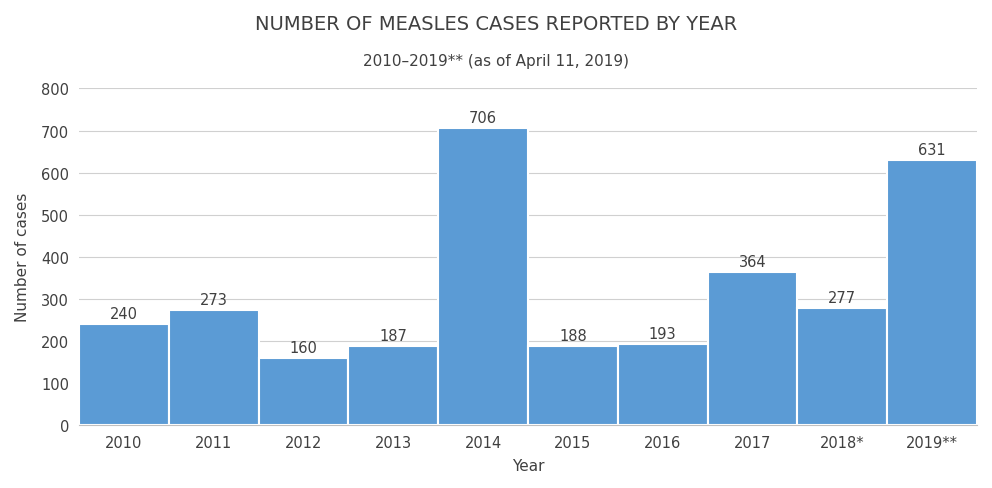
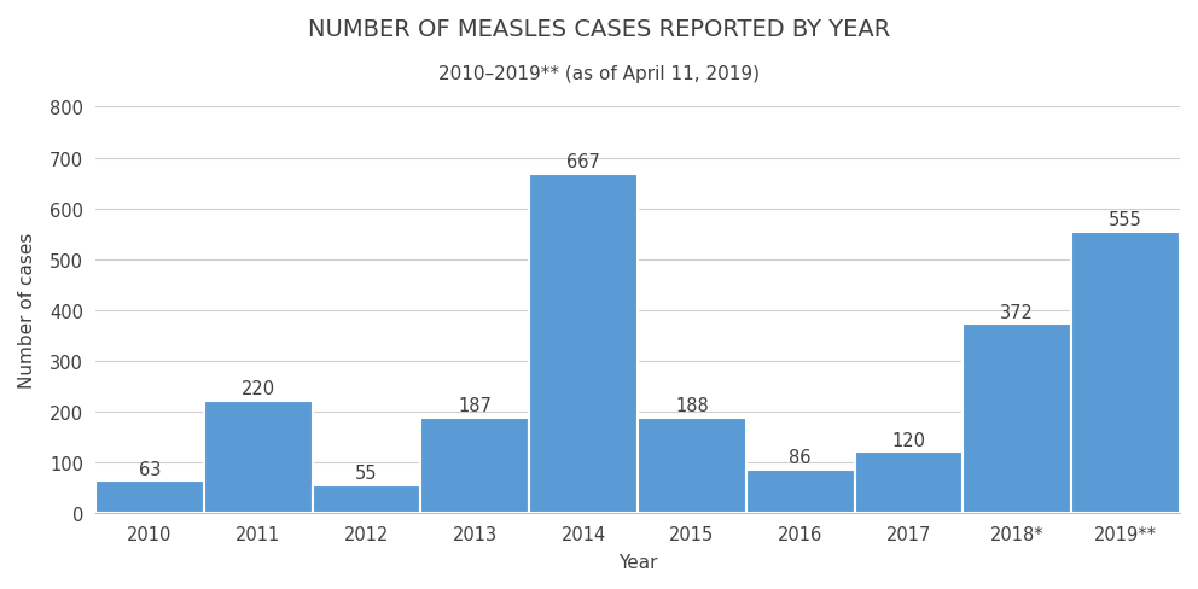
2010: 240 -> 63
2011: 273 -> 220
2012: 160 -> 55
2014: 706 -> 667
2016: 193 -> 86
2017: 364 -> 120
2018*: 277 -> 372
2019**: 631 -> 555
